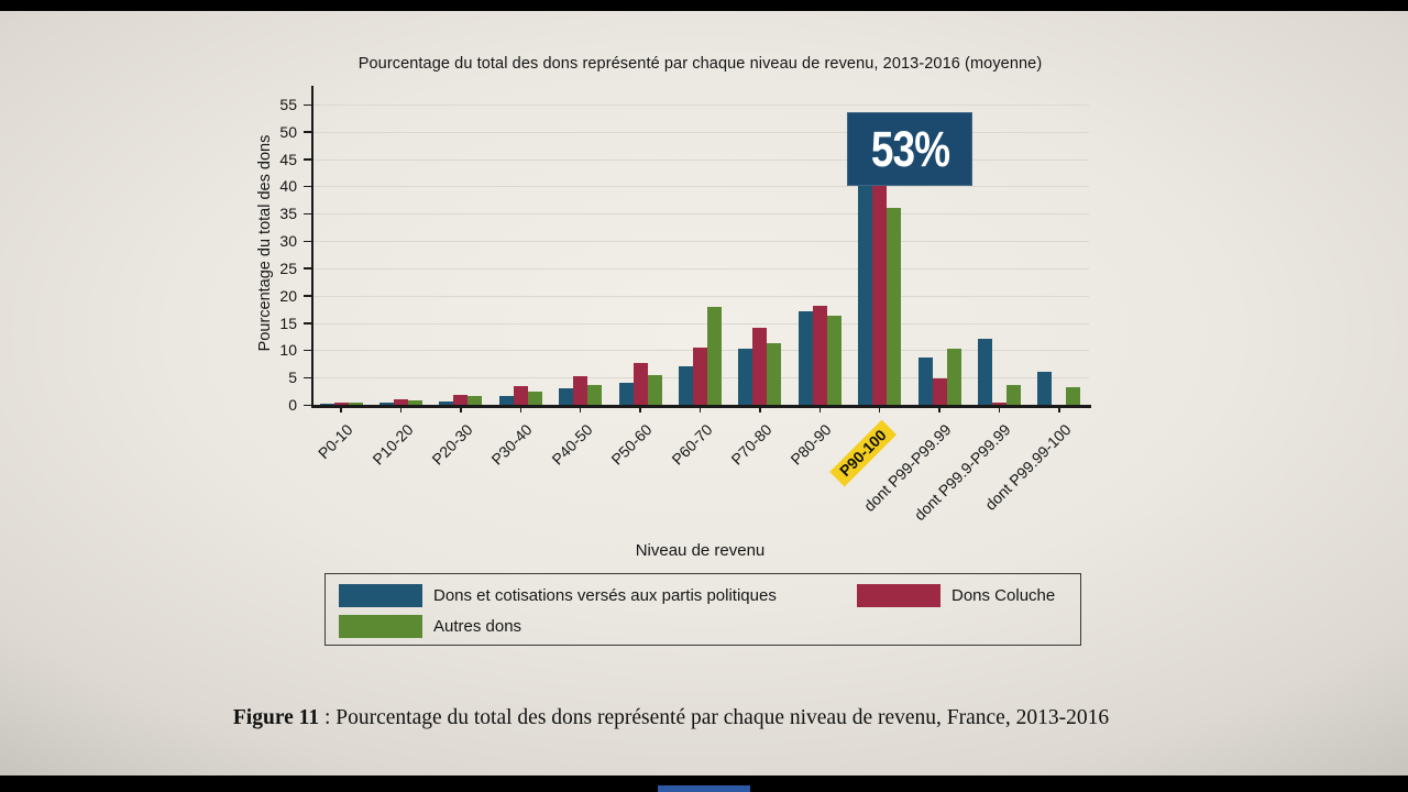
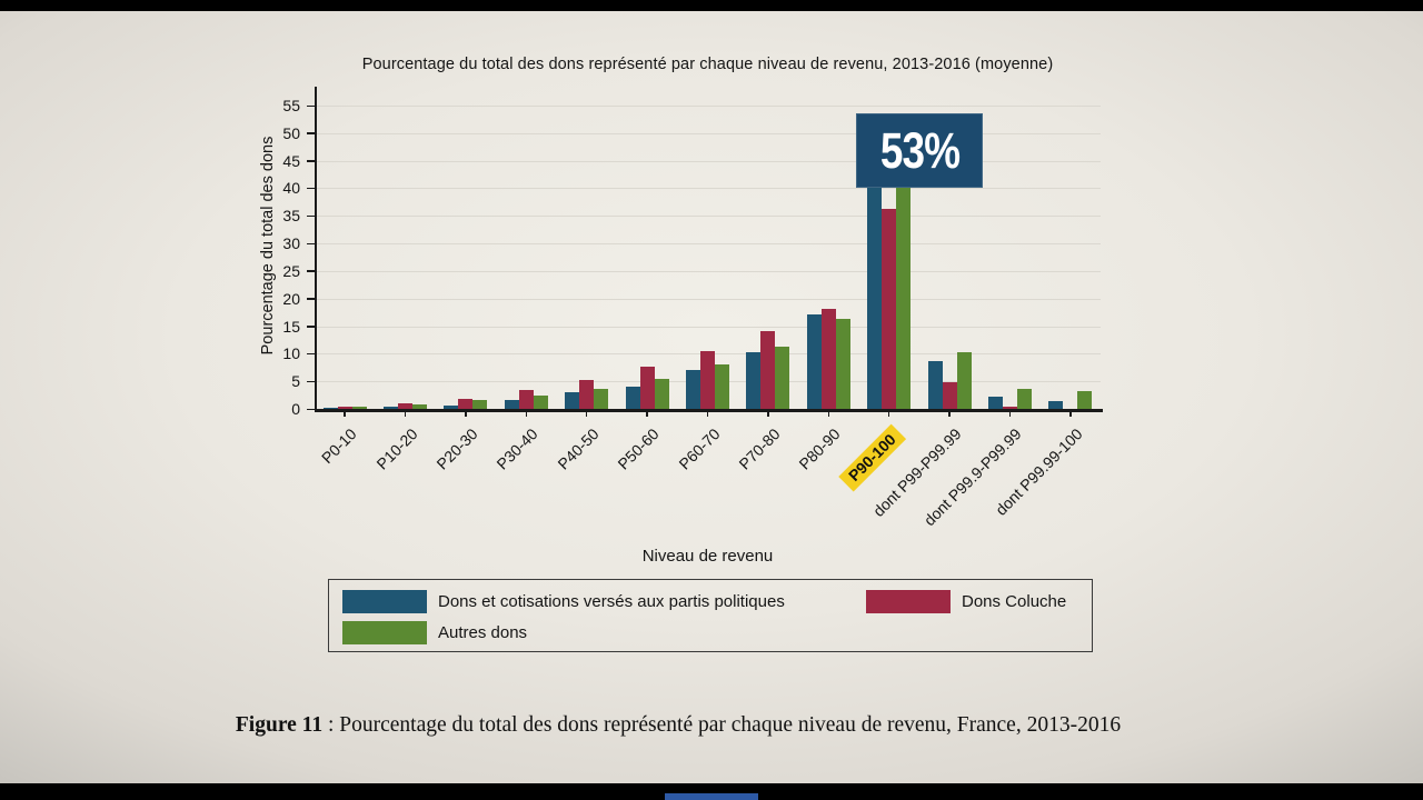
Autres dons/P60-70: 18 -> 8
Dons Coluche/P90-100: 40 -> 36
Autres dons/P90-100: 36 -> 40
Dons et cotisations versés aux partis politiques/dont P99.9-P99.99: 12 -> 2
Dons et cotisations versés aux partis politiques/dont P99.99-100: 6 -> 2
